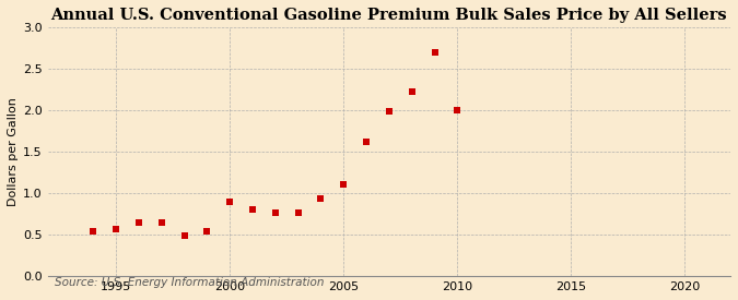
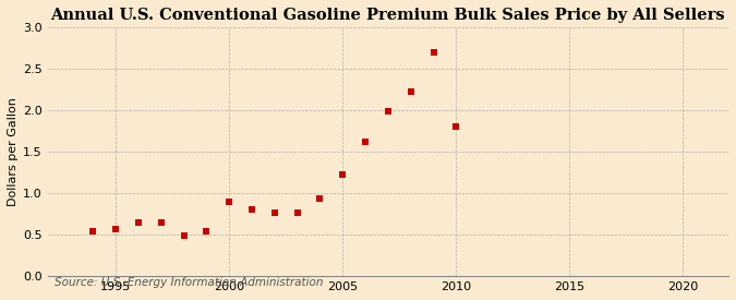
2005: 1.10 -> 1.22
2010: 2.00 -> 1.80
